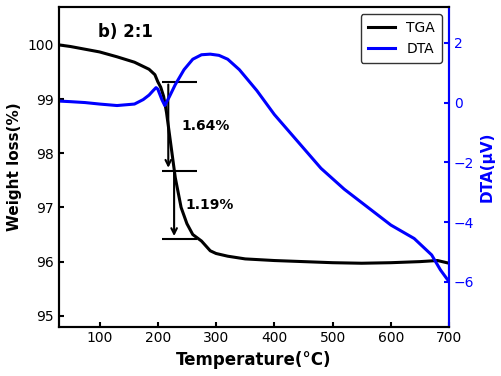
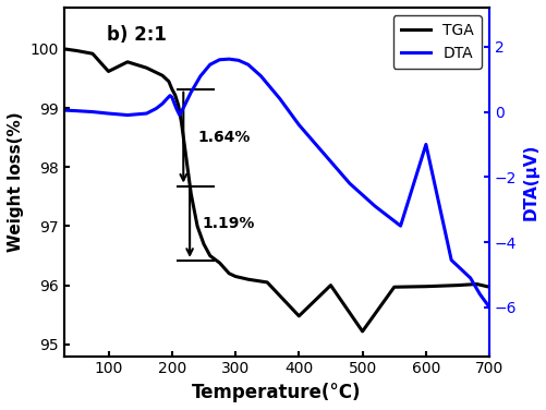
TGA/100: 99.87 -> 99.62
TGA/400: 96.02 -> 95.48
TGA/500: 95.98 -> 95.22
DTA/600: -4.10 -> -1.00
